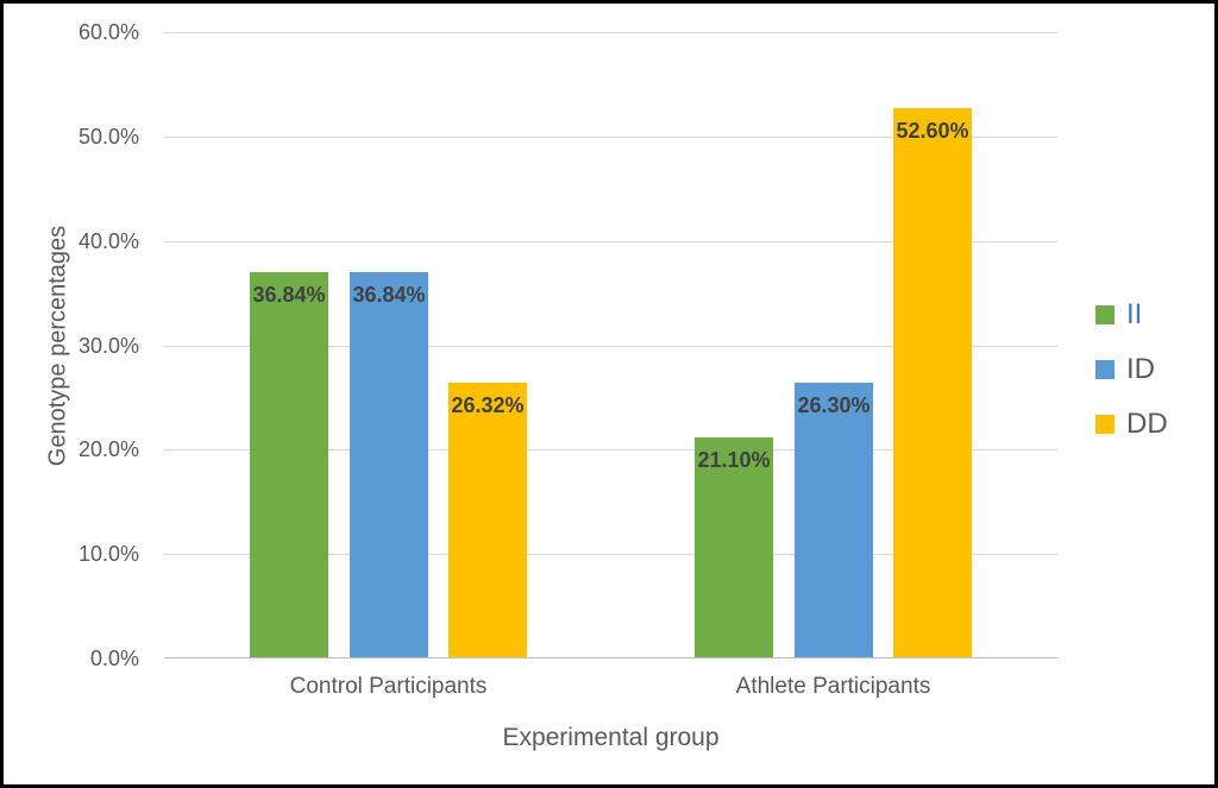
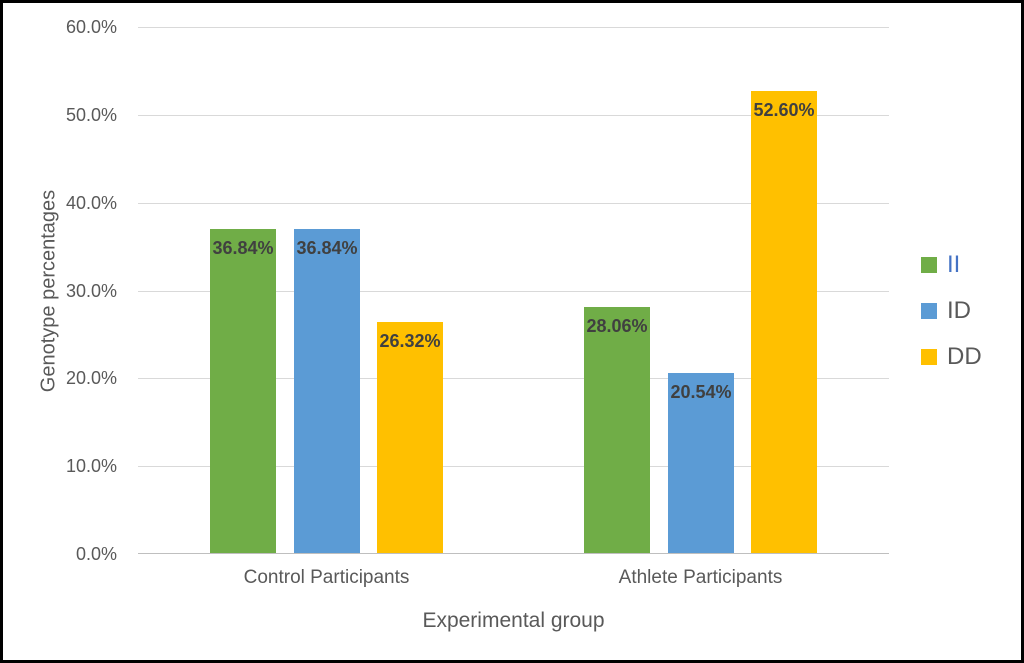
II/Athlete Participants: 21.10% -> 28.06%
ID/Athlete Participants: 26.30% -> 20.54%
